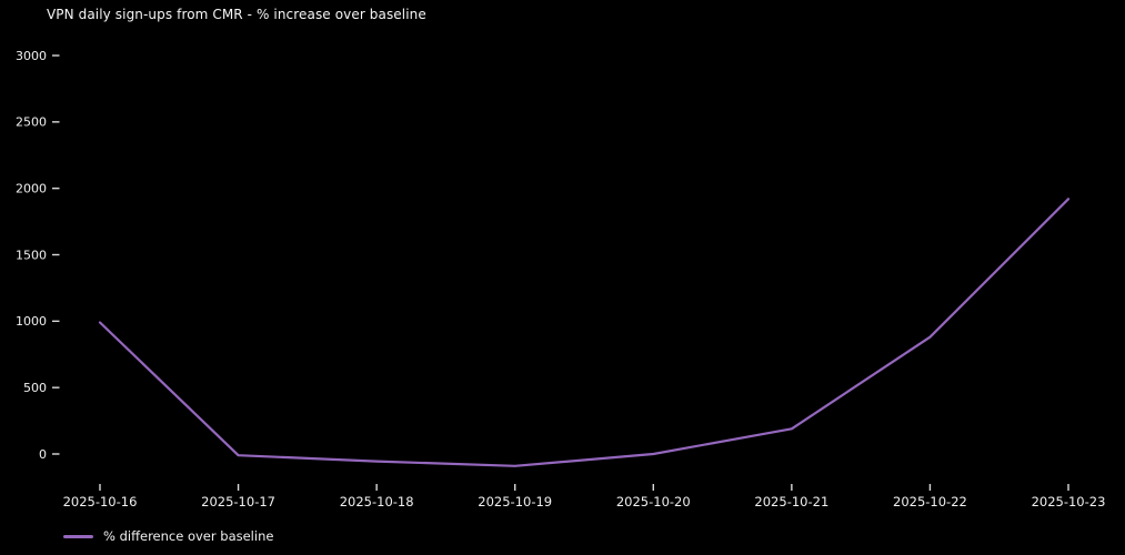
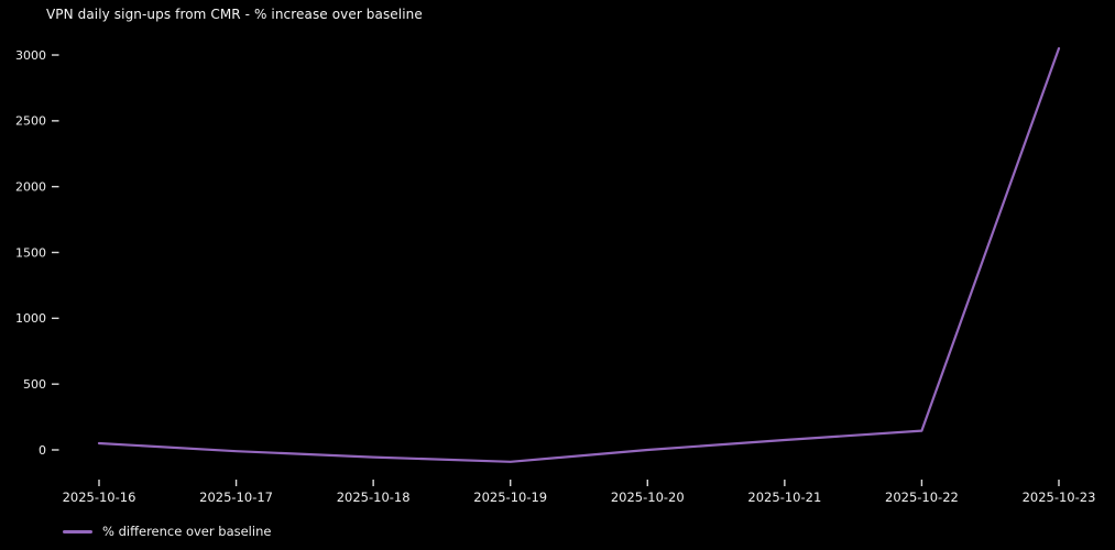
2025-10-16: 990 -> 50
2025-10-21: 190 -> 80
2025-10-22: 880 -> 140
2025-10-23: 1920 -> 3050
